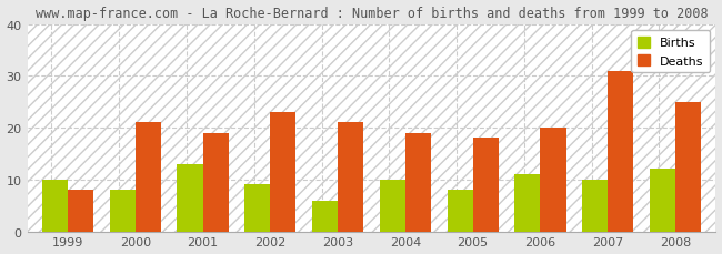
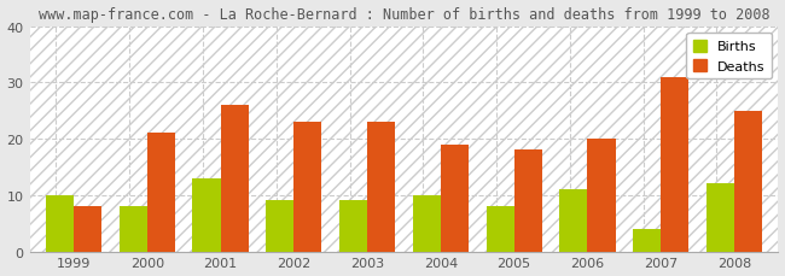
Deaths/2001: 19 -> 26
Births/2003: 6 -> 9
Deaths/2003: 21 -> 23
Births/2007: 10 -> 4
